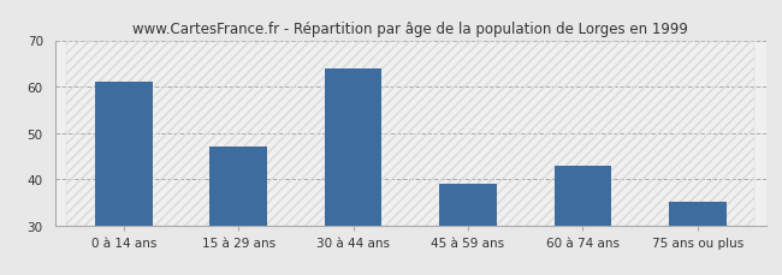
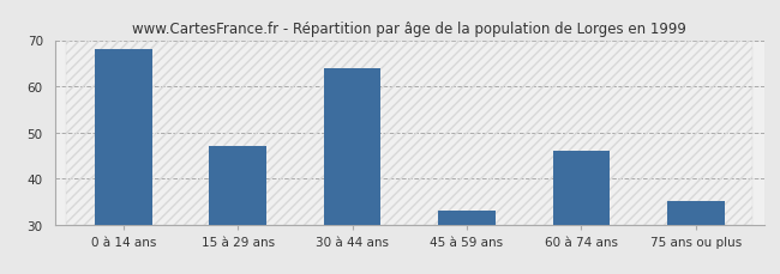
0 à 14 ans: 61 -> 68
45 à 59 ans: 39 -> 33
60 à 74 ans: 43 -> 46
